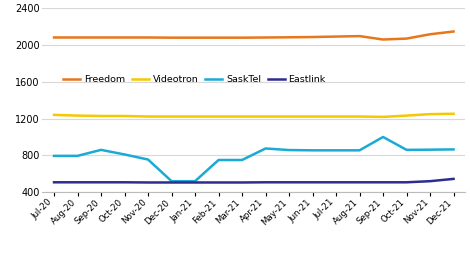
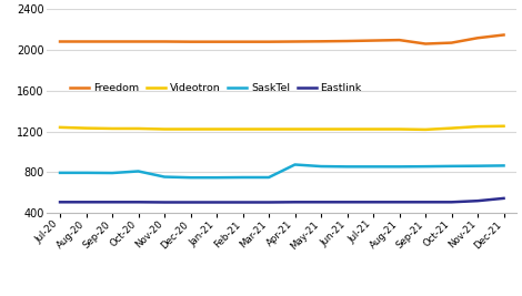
SaskTel/Sep-20: 860 -> 790
SaskTel/Dec-20: 520 -> 750
SaskTel/Jan-21: 520 -> 750
SaskTel/Sep-21: 1000 -> 860
